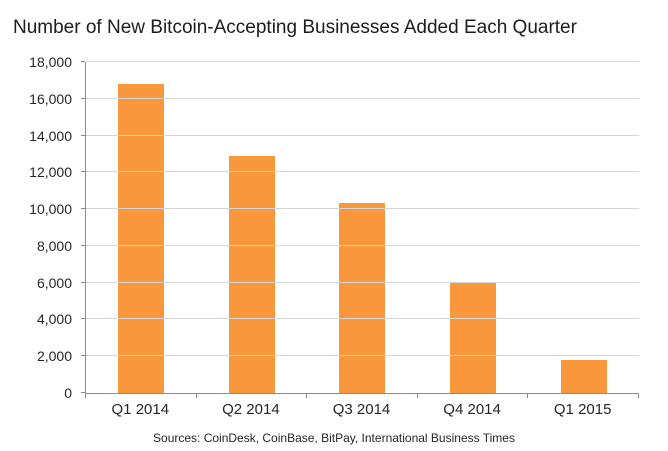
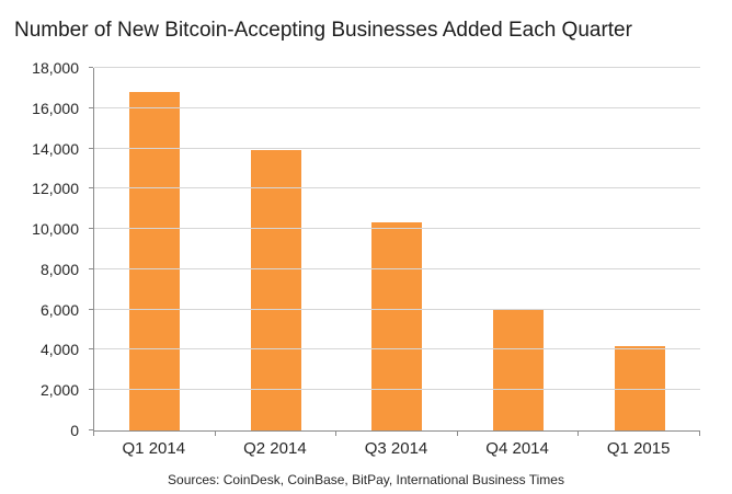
Q2 2014: 12900 -> 13900
Q1 2015: 1800 -> 4200
